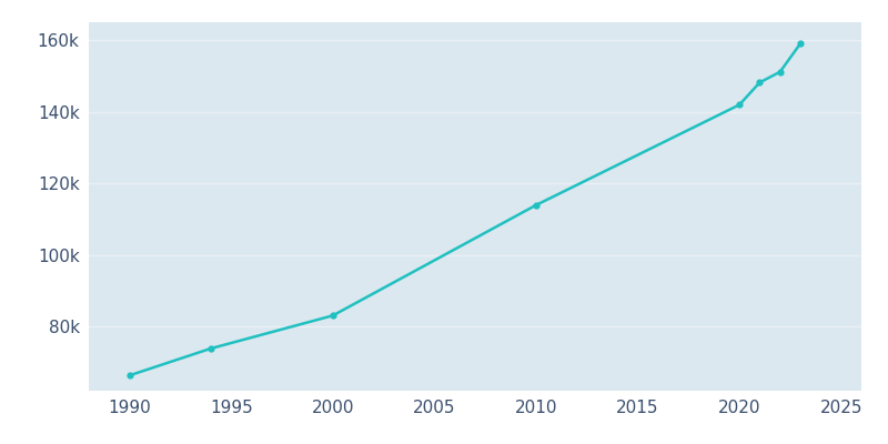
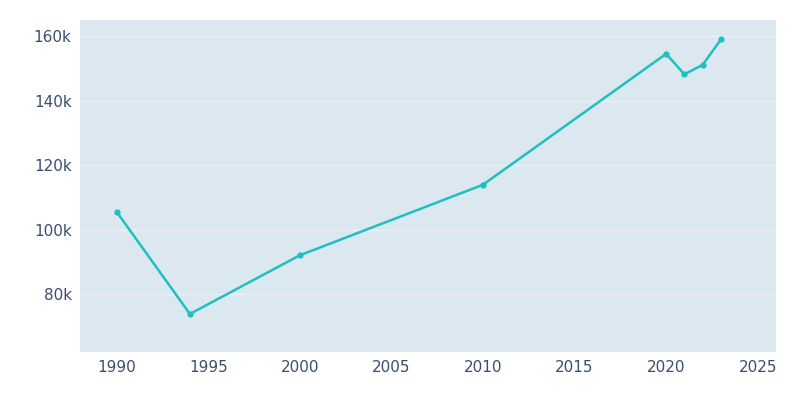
1990: 66.3k -> 105.5k
2000: 83.0k -> 92.0k
2020: 141.9k -> 154.5k
